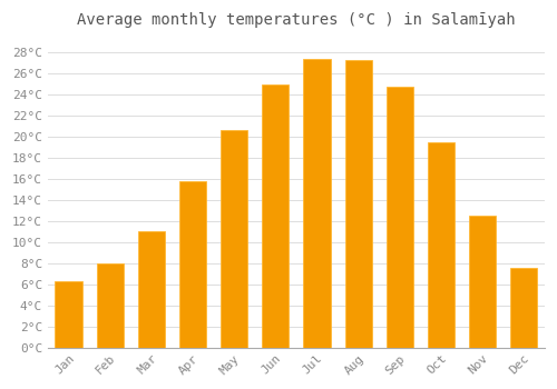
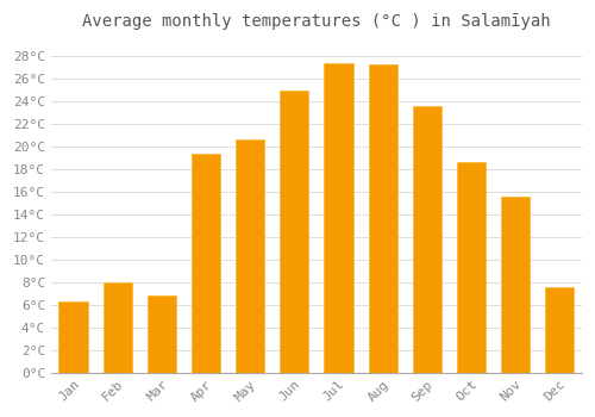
Mar: 11.1°C -> 6.8°C
Apr: 15.8°C -> 19.4°C
Sep: 24.8°C -> 23.6°C
Oct: 19.5°C -> 18.6°C
Nov: 12.5°C -> 15.6°C
